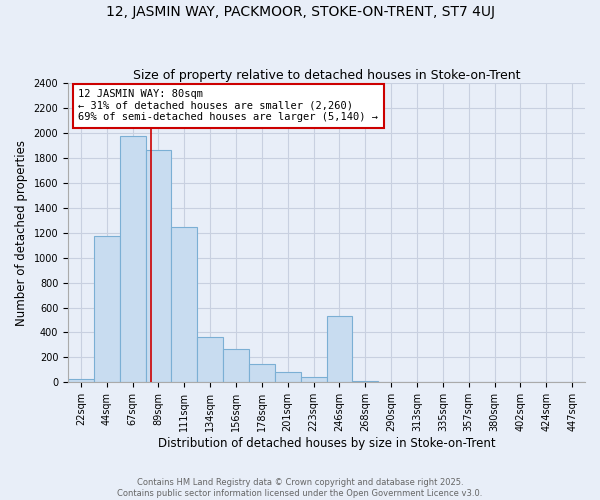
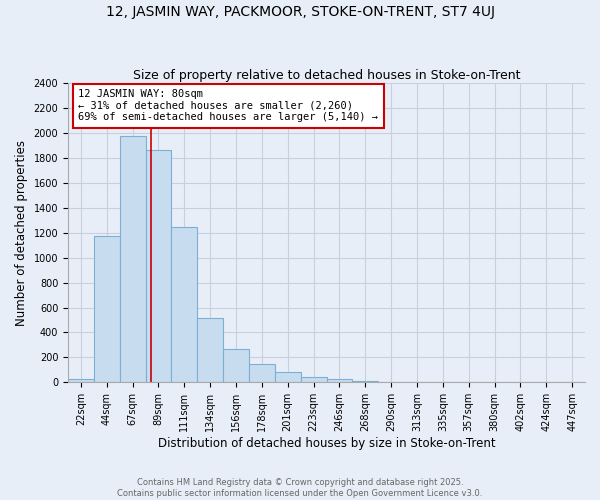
134sqm: 360 -> 520
246sqm: 530 -> 30
